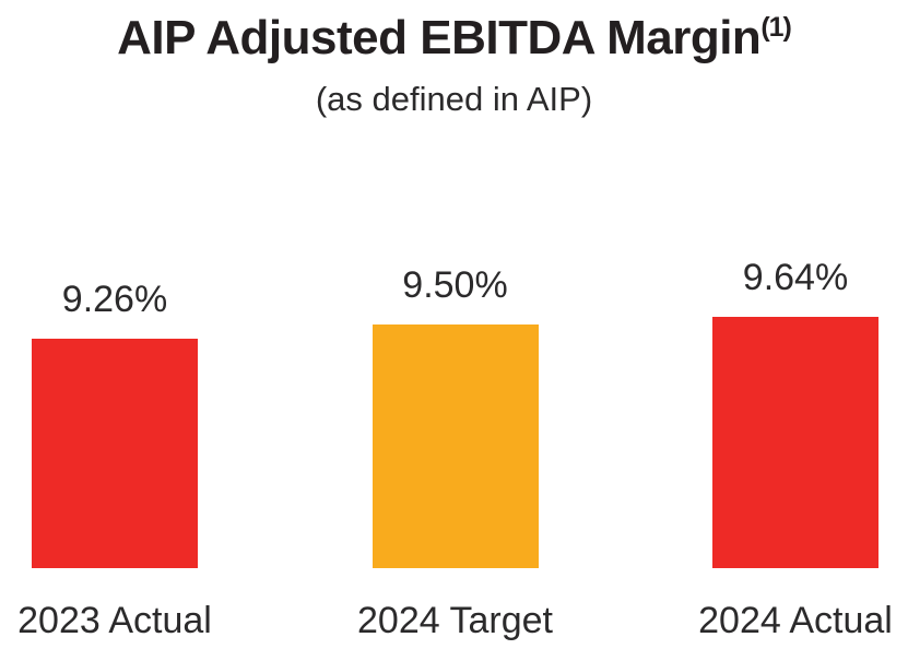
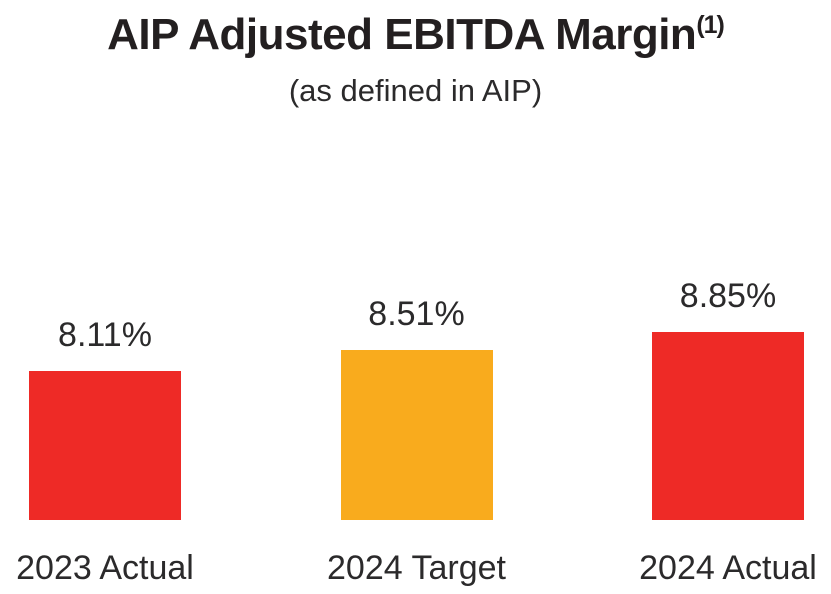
2023 Actual: 9.26% -> 8.11%
2024 Target: 9.50% -> 8.51%
2024 Actual: 9.64% -> 8.85%
